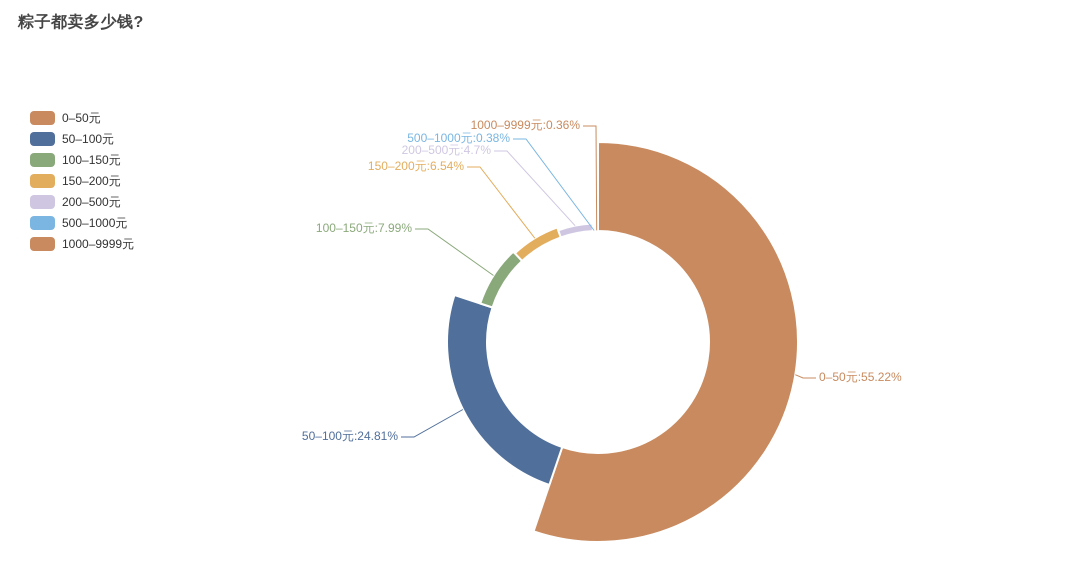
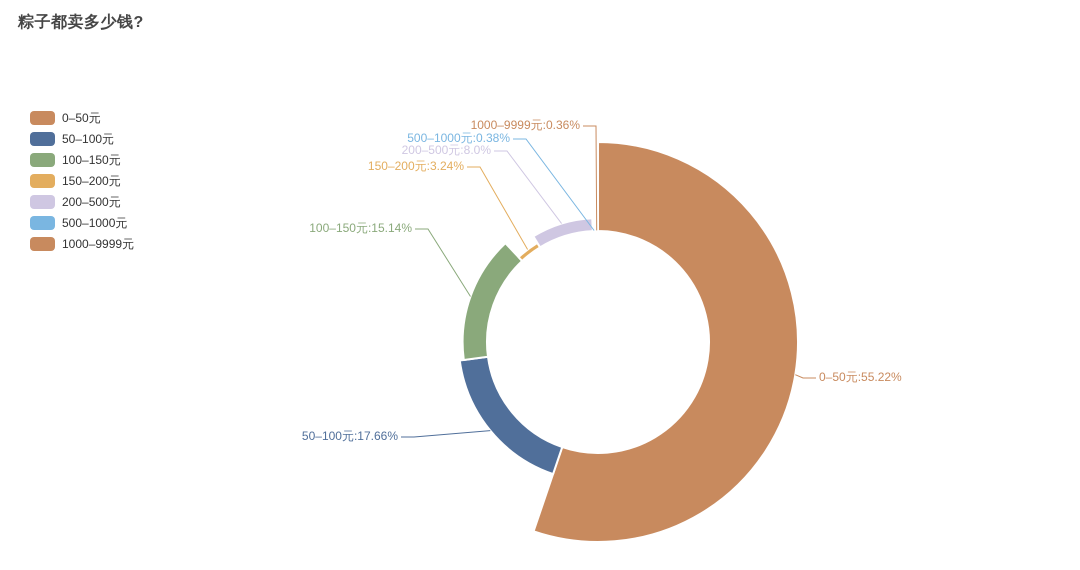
50–100元: 24.81 -> 17.66
100–150元: 7.99 -> 15.14
150–200元: 6.54 -> 3.24
200–500元: 4.7 -> 8.0
